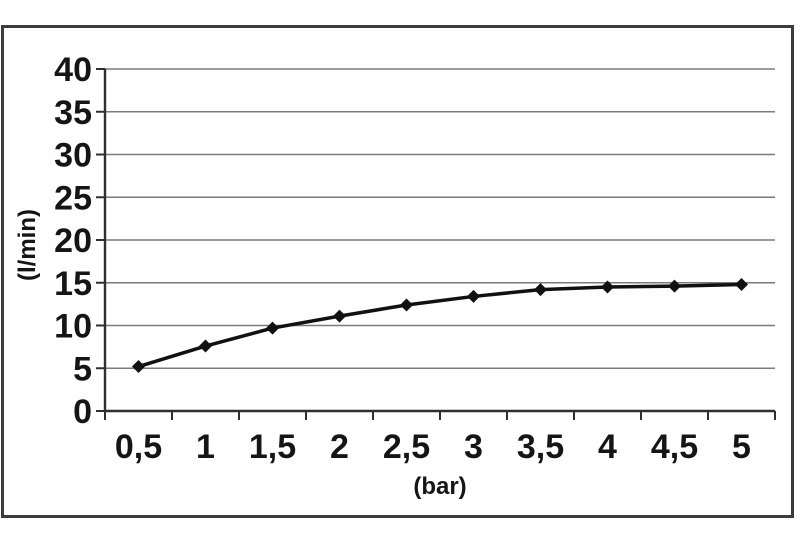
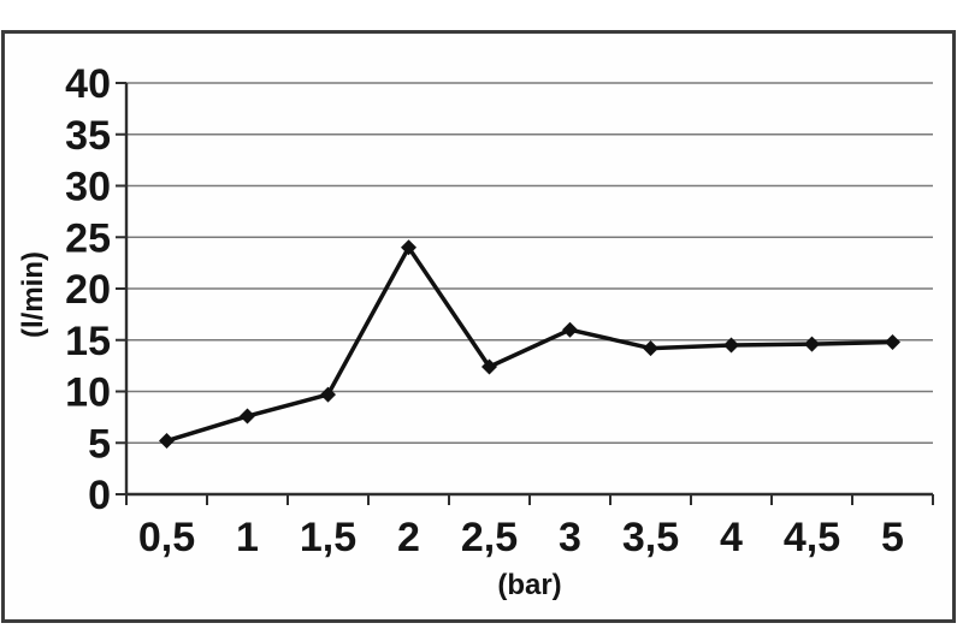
2: 11 -> 24
3: 13 -> 16
